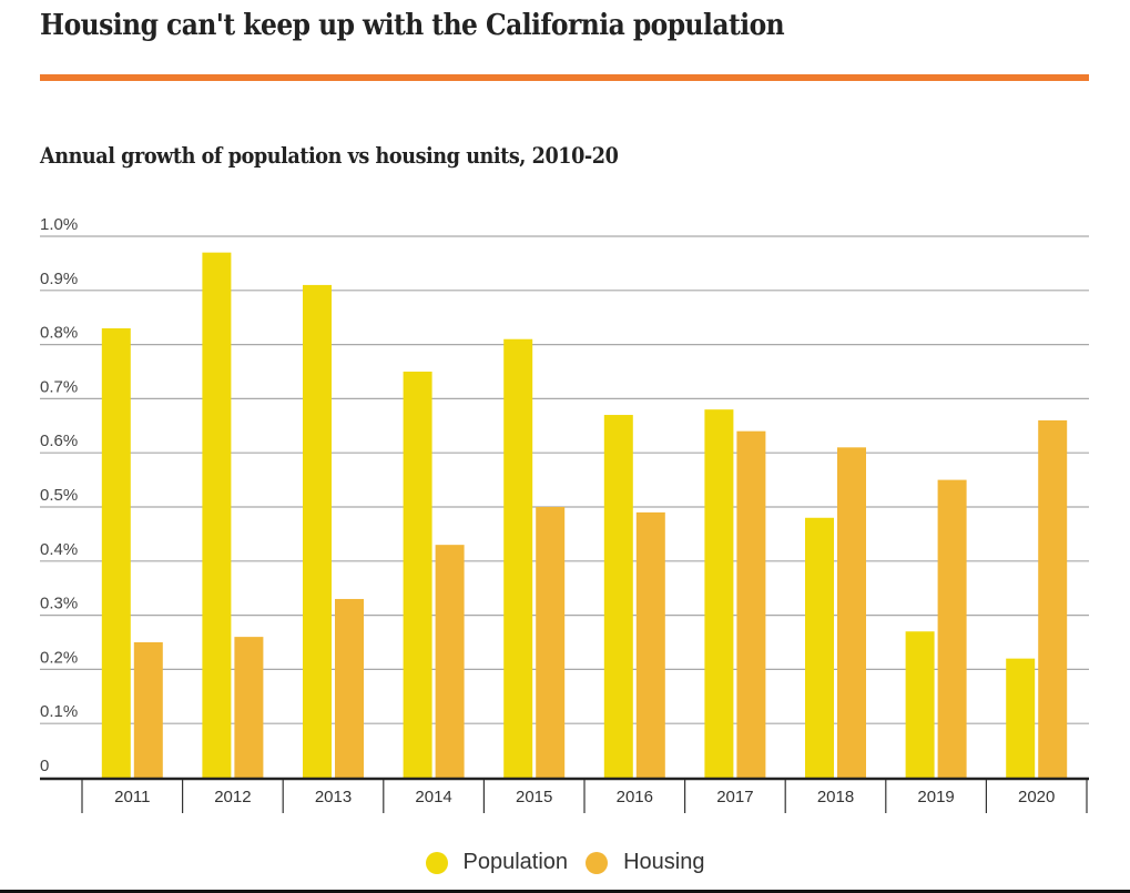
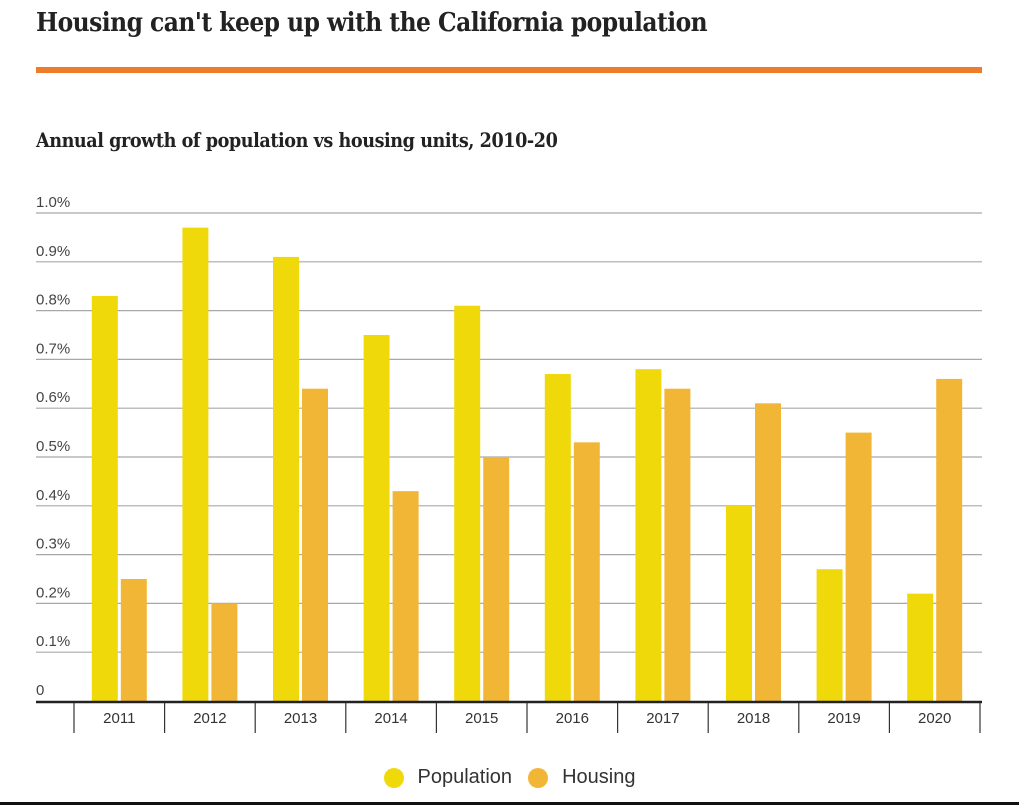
Housing/2012: 0.26% -> 0.20%
Housing/2013: 0.33% -> 0.64%
Housing/2016: 0.49% -> 0.53%
Population/2018: 0.48% -> 0.40%
